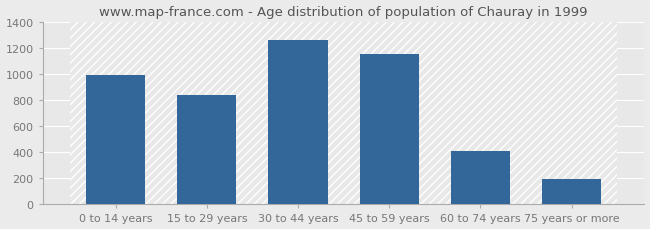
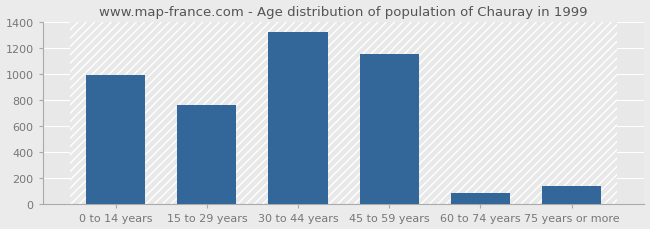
15 to 29 years: 840 -> 760
30 to 44 years: 1260 -> 1320
60 to 74 years: 410 -> 90
75 years or more: 190 -> 140
